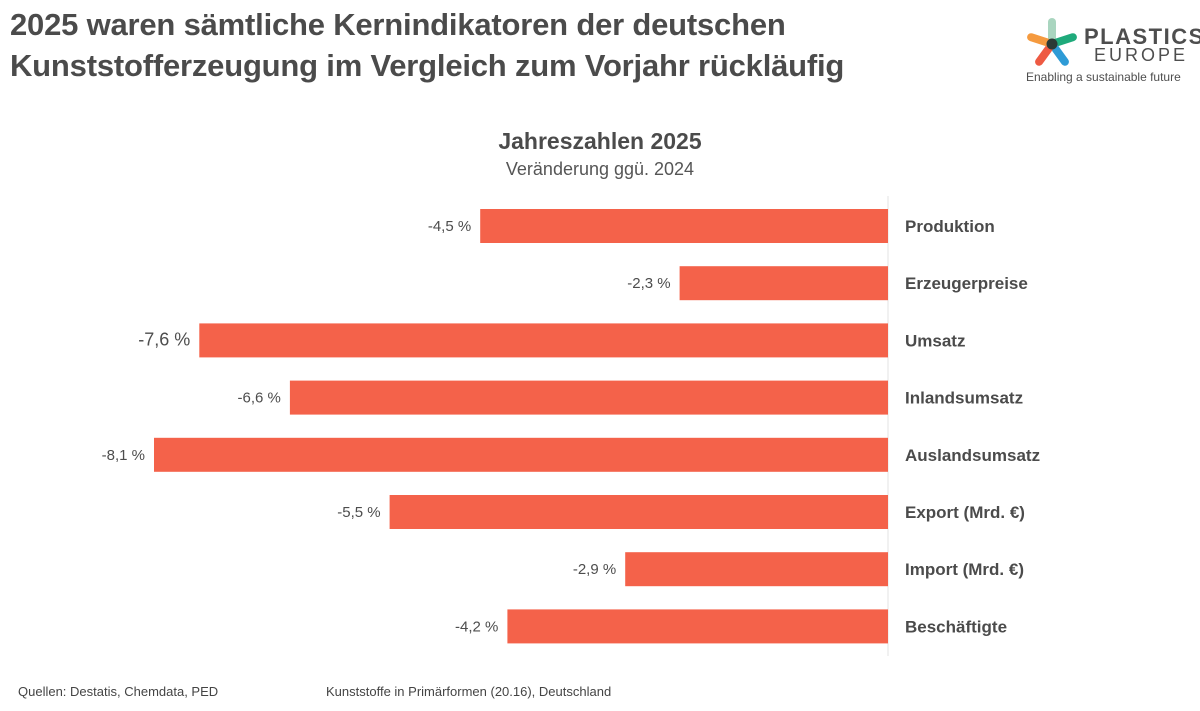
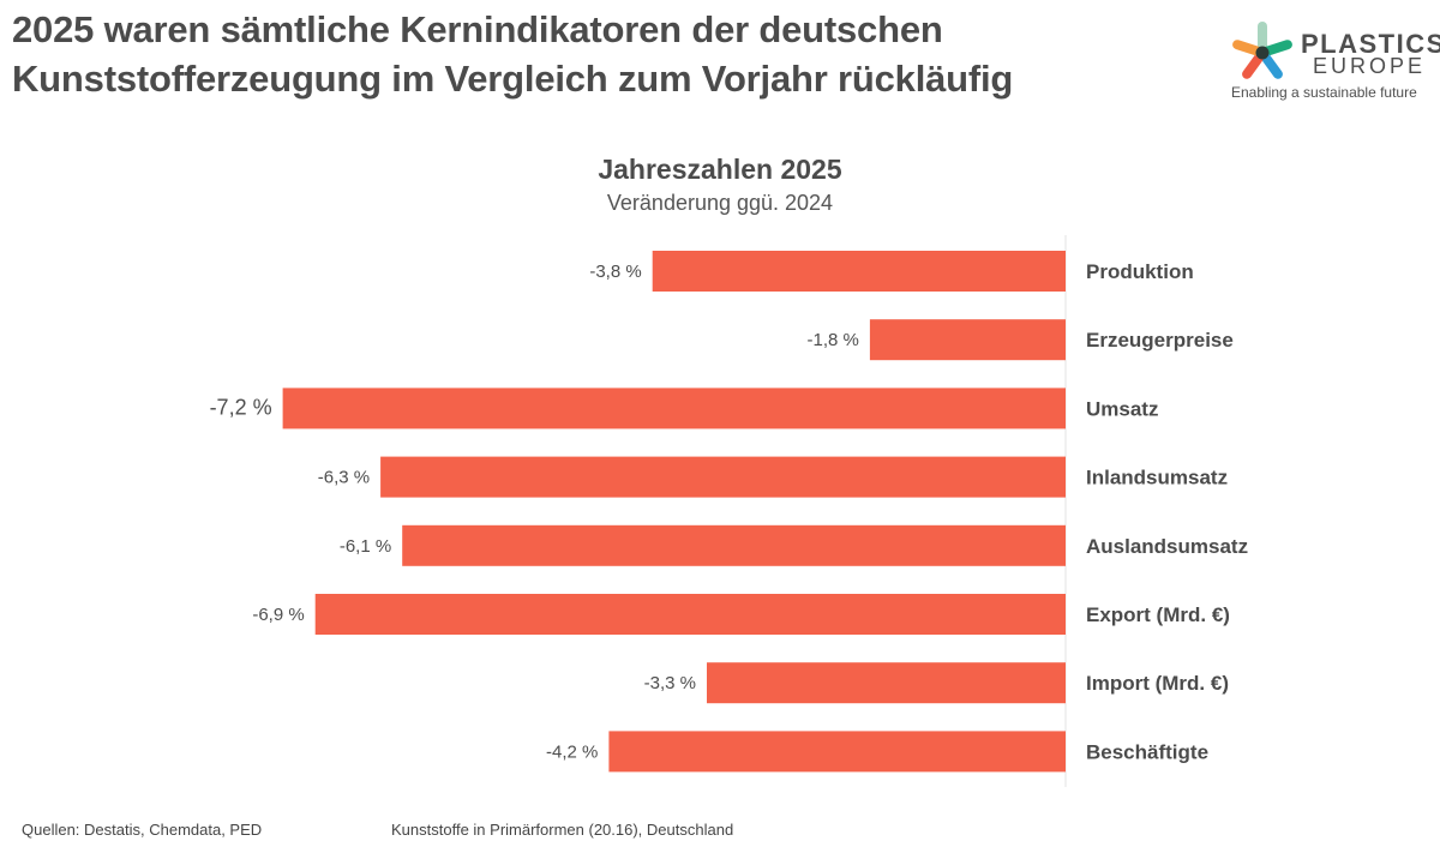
Produktion: -4,5 -> -3,8
Erzeugerpreise: -2,3 -> -1,8
Umsatz: -7,6 -> -7,2
Inlandsumsatz: -6,6 -> -6,3
Auslandsumsatz: -8,1 -> -6,1
Export (Mrd. €): -5,5 -> -6,9
Import (Mrd. €): -2,9 -> -3,3
